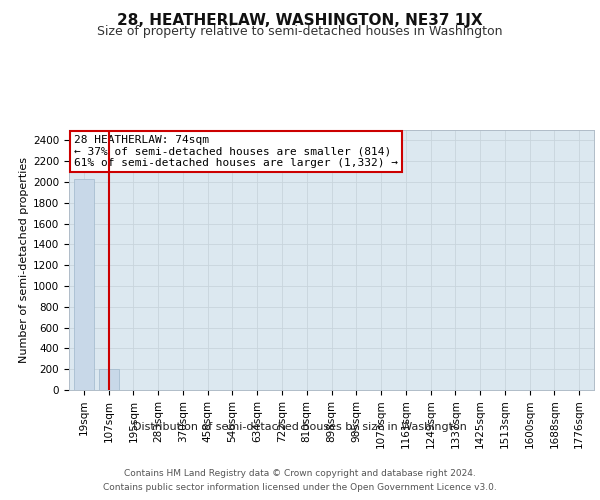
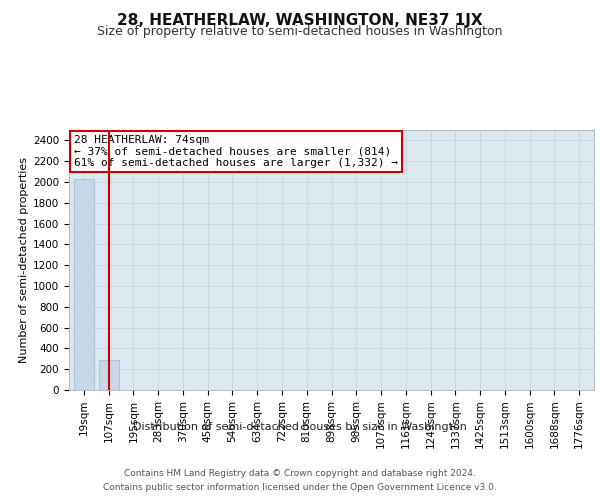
107sqm: 200 -> 290
